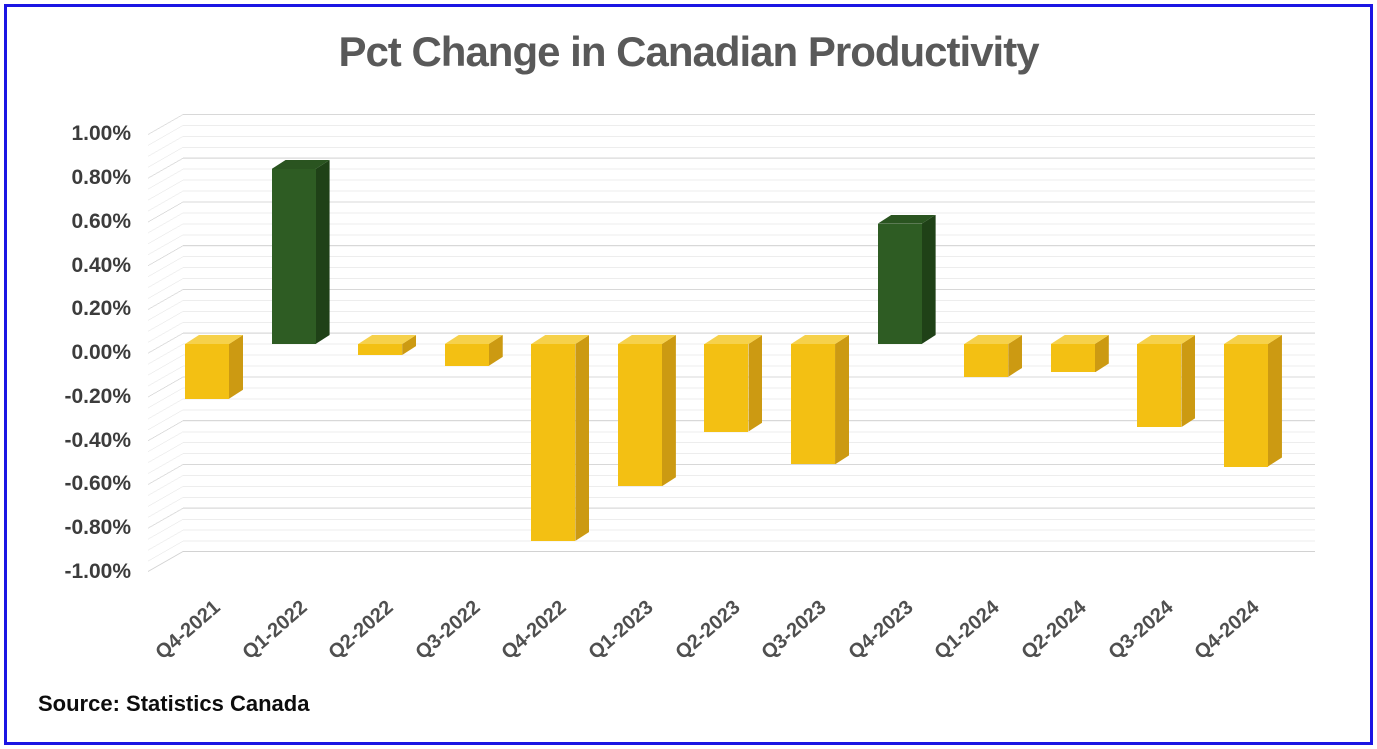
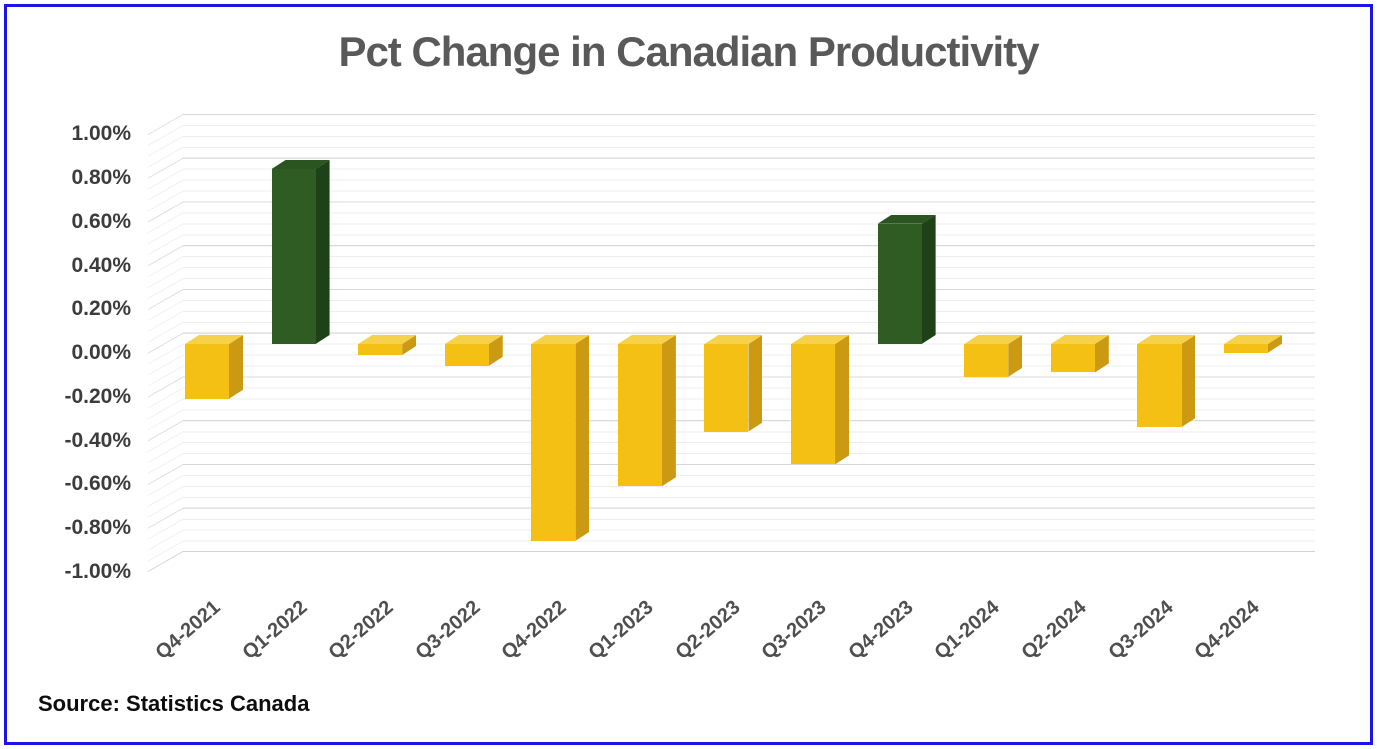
Q4-2024: -0.56% -> -0.04%
